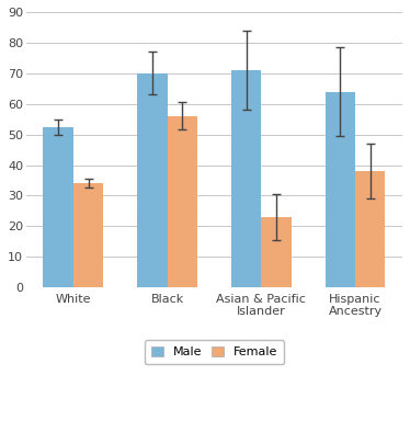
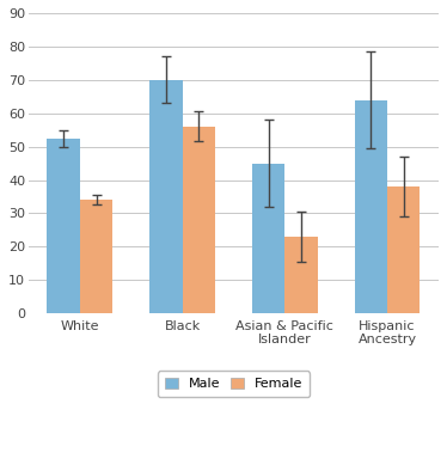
Male/Asian & Pacific Islander: 71.0 -> 45.0
